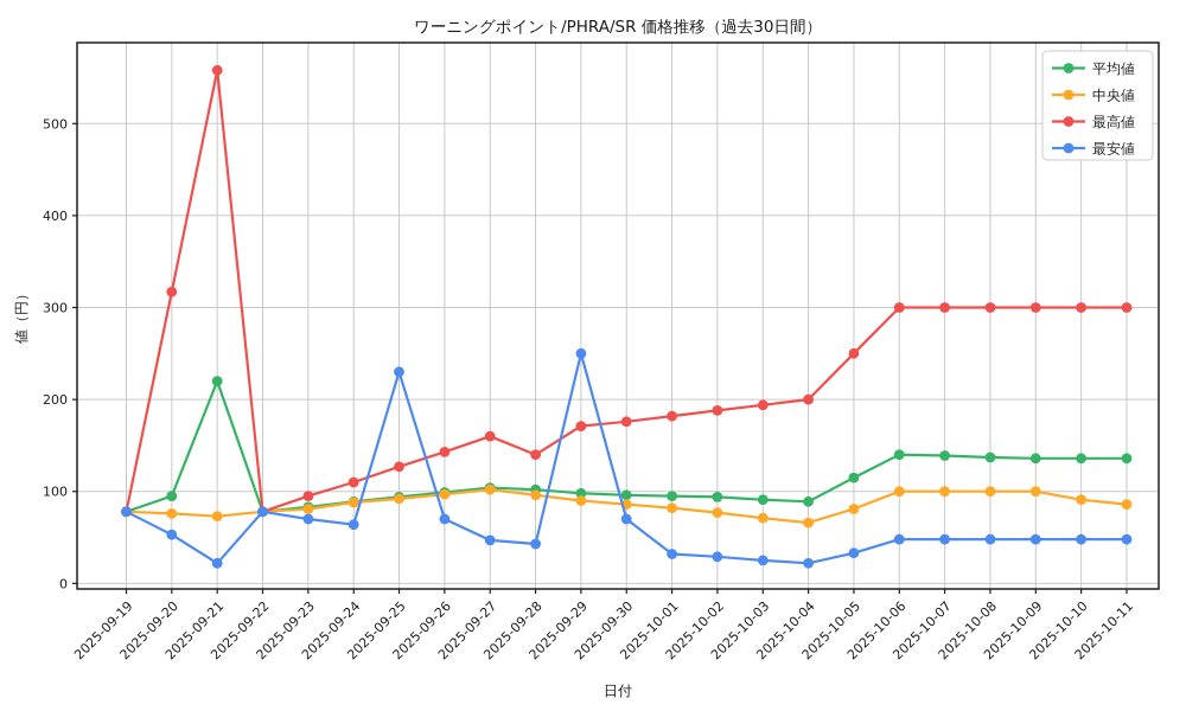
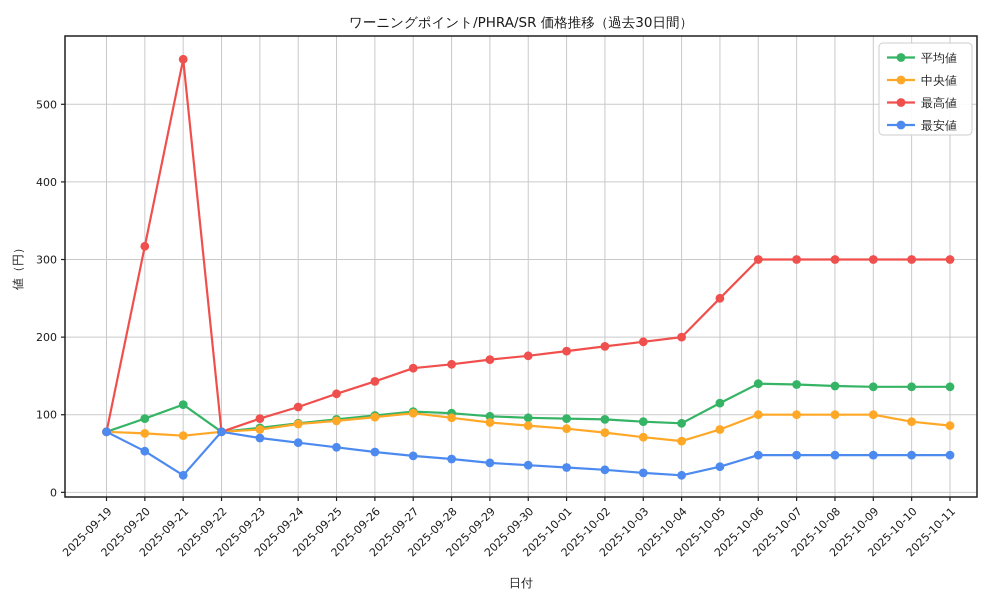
平均値/2025-09-21: 220 -> 110
最安値/2025-09-25: 230 -> 60
最安値/2025-09-26: 70 -> 50
最高値/2025-09-28: 140 -> 160
最安値/2025-09-29: 250 -> 40
最安値/2025-09-30: 70 -> 40
